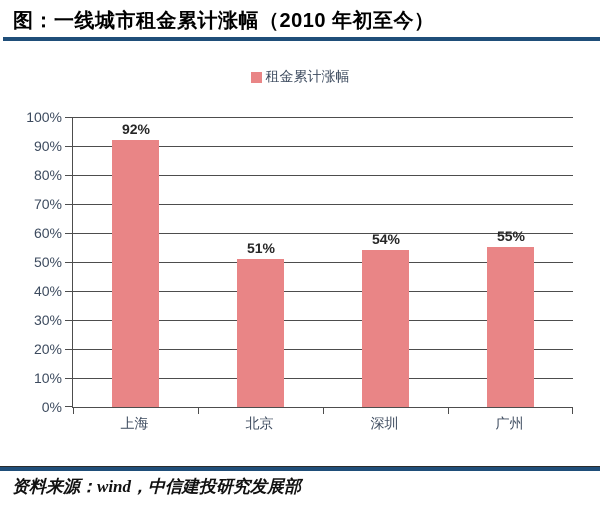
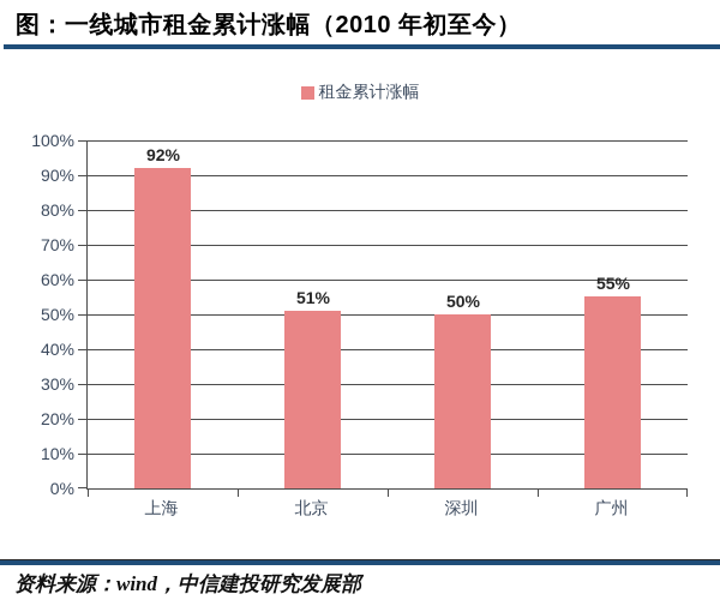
深圳: 54% -> 50%
